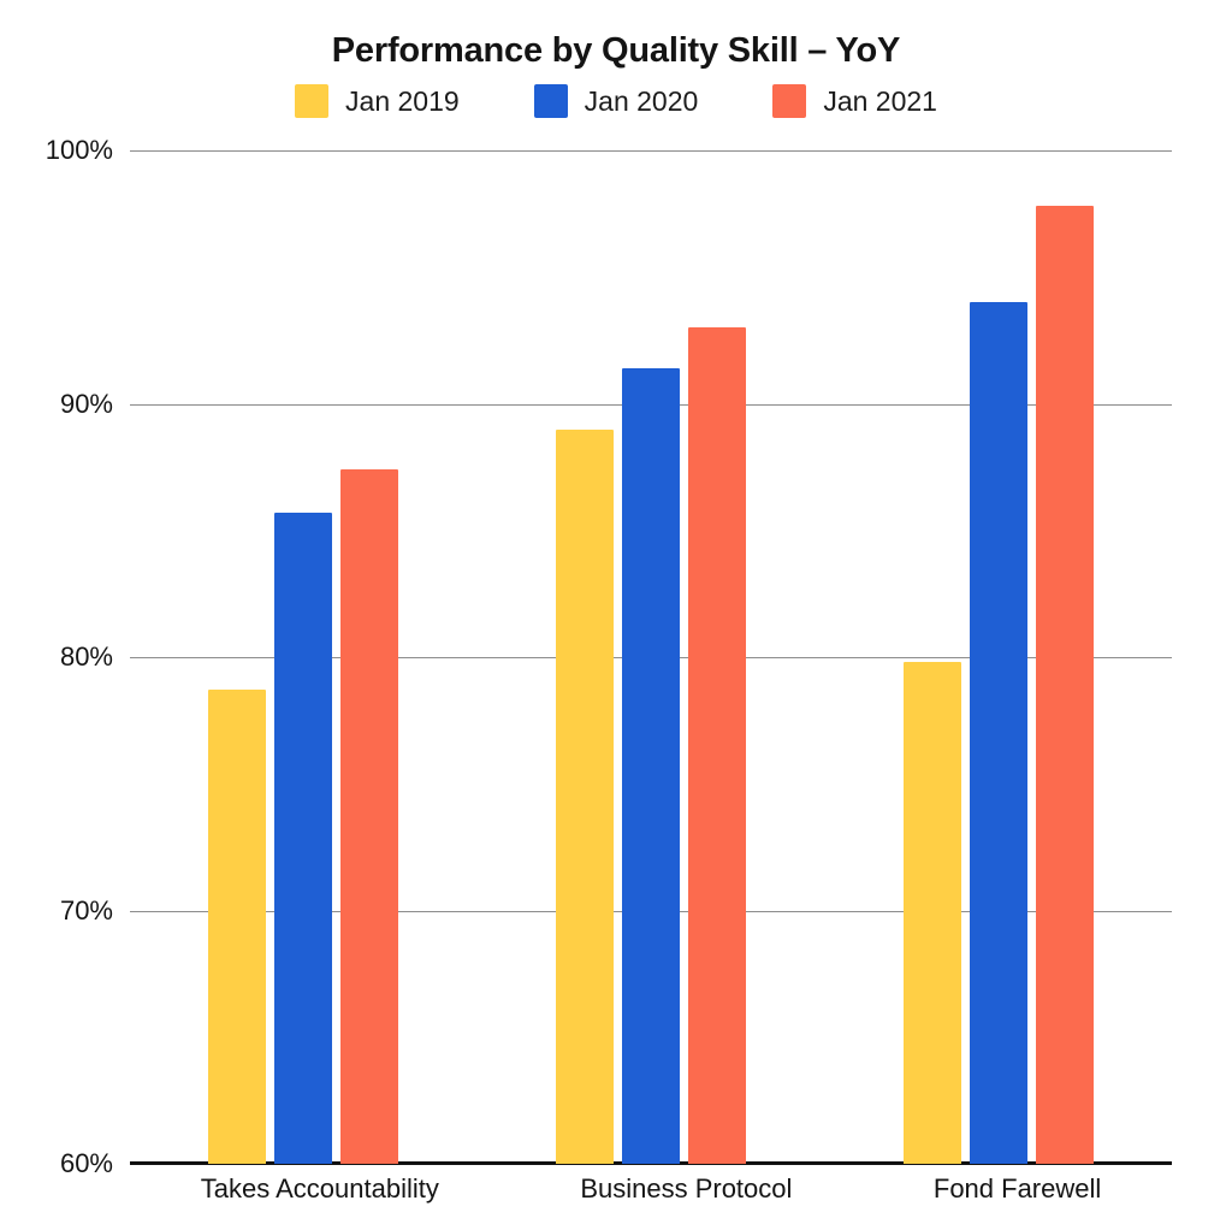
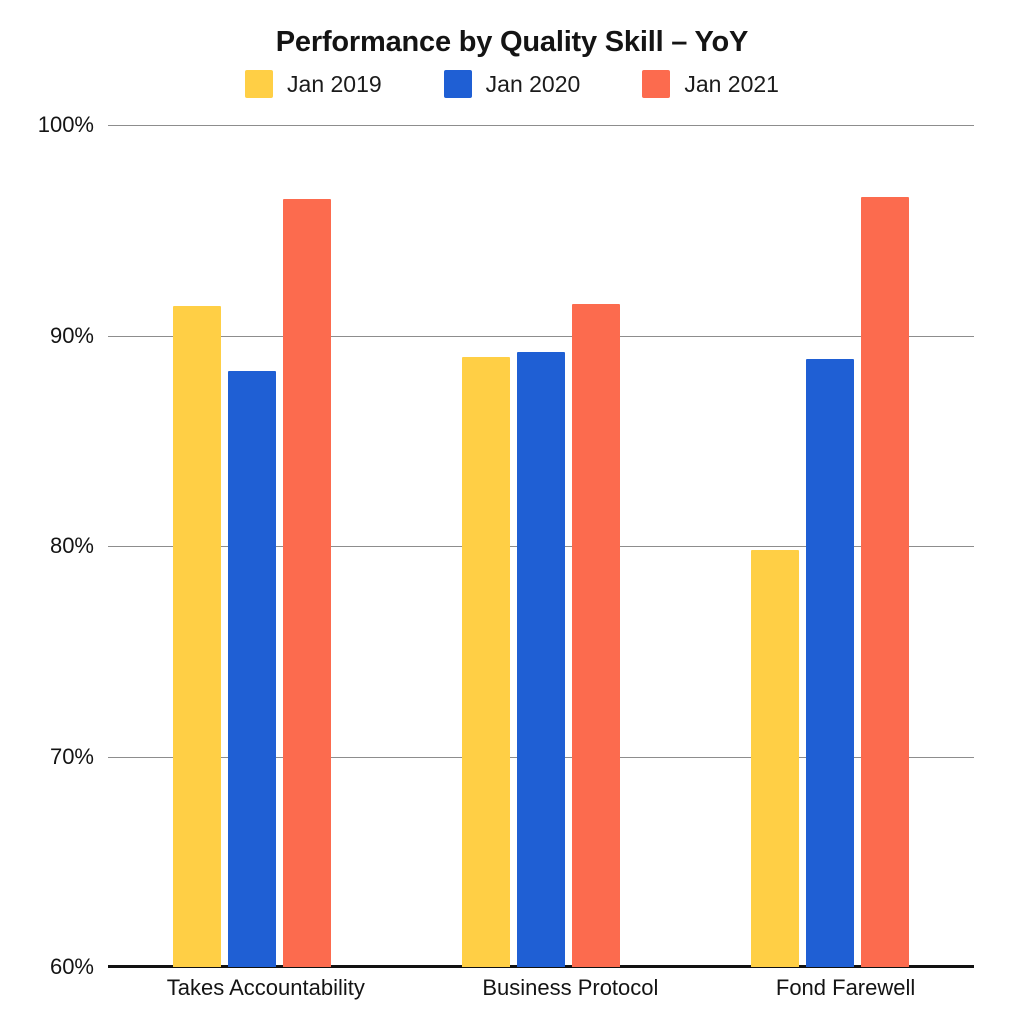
Jan 2019/Takes Accountability: 78.7% -> 91.4%
Jan 2020/Takes Accountability: 85.7% -> 88.3%
Jan 2021/Takes Accountability: 87.4% -> 96.5%
Jan 2020/Business Protocol: 91.4% -> 89.2%
Jan 2021/Business Protocol: 93.0% -> 91.5%
Jan 2020/Fond Farewell: 94.0% -> 88.9%
Jan 2021/Fond Farewell: 97.8% -> 96.6%
